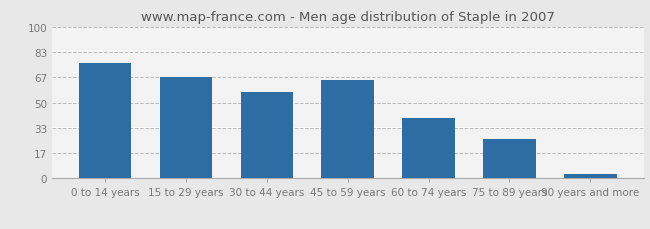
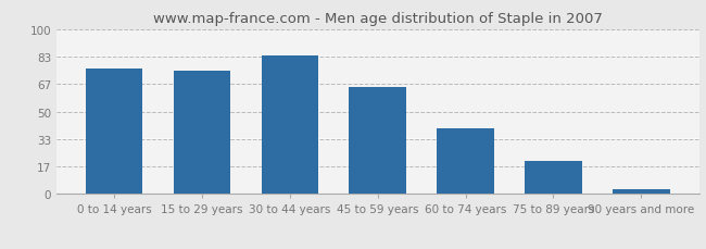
15 to 29 years: 67 -> 75
30 to 44 years: 57 -> 84
75 to 89 years: 26 -> 20
